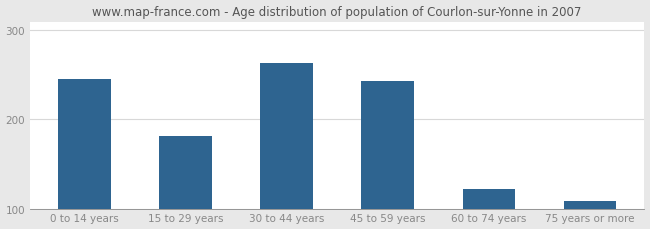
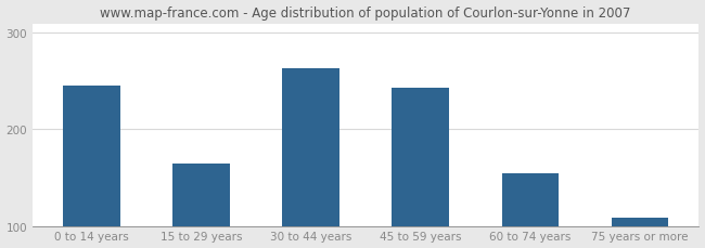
15 to 29 years: 182 -> 165
60 to 74 years: 122 -> 155
